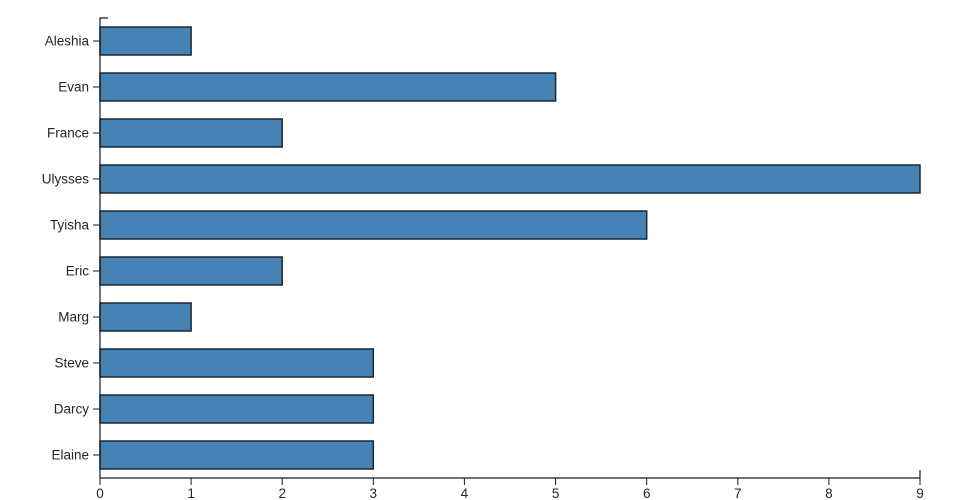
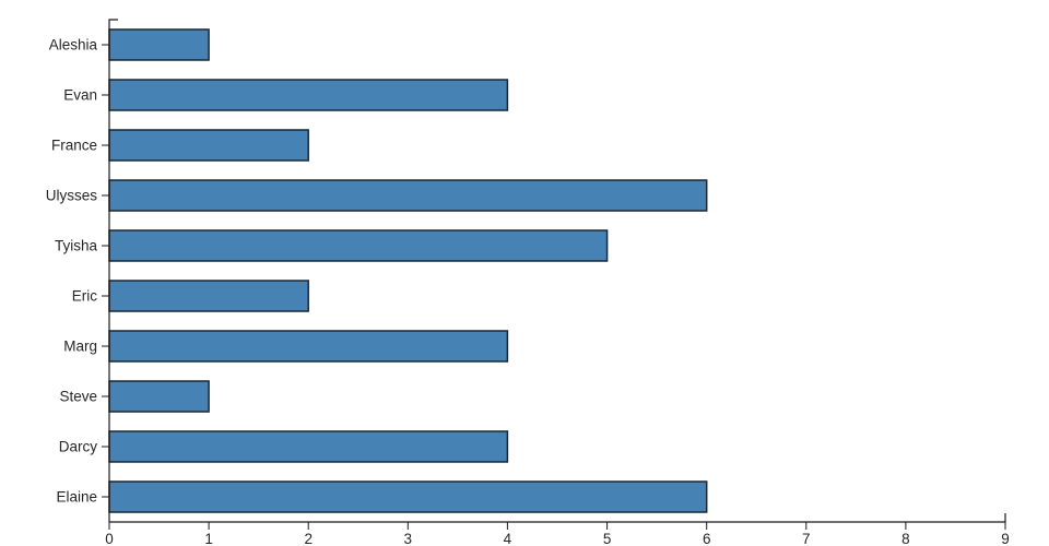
Evan: 5 -> 4
Ulysses: 9 -> 6
Tyisha: 6 -> 5
Marg: 1 -> 4
Steve: 3 -> 1
Darcy: 3 -> 4
Elaine: 3 -> 6
